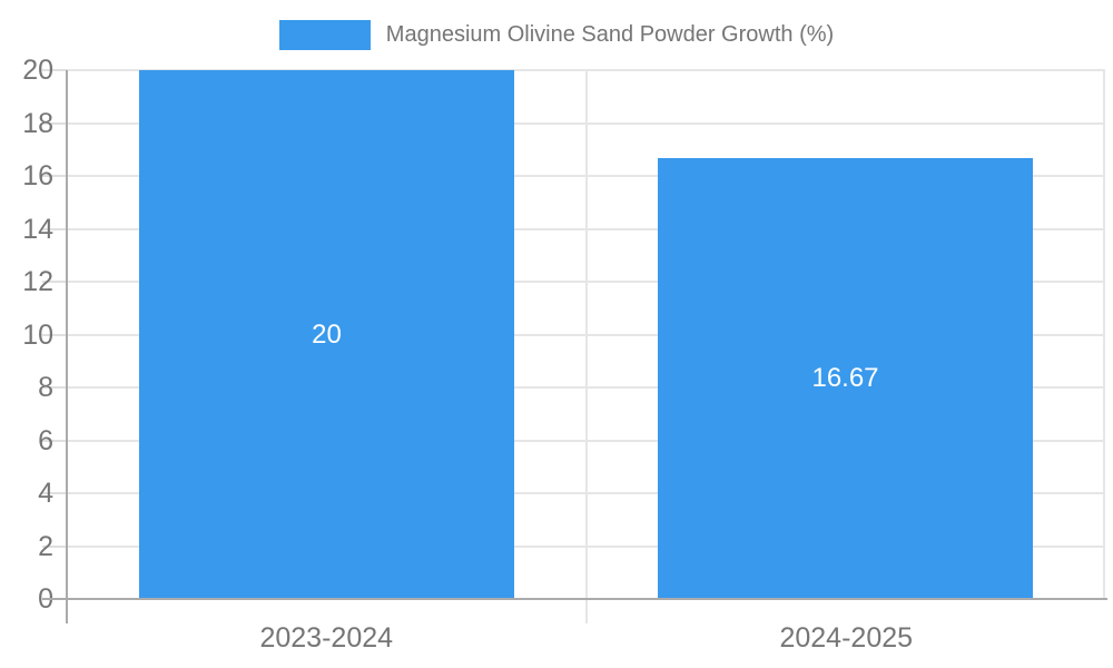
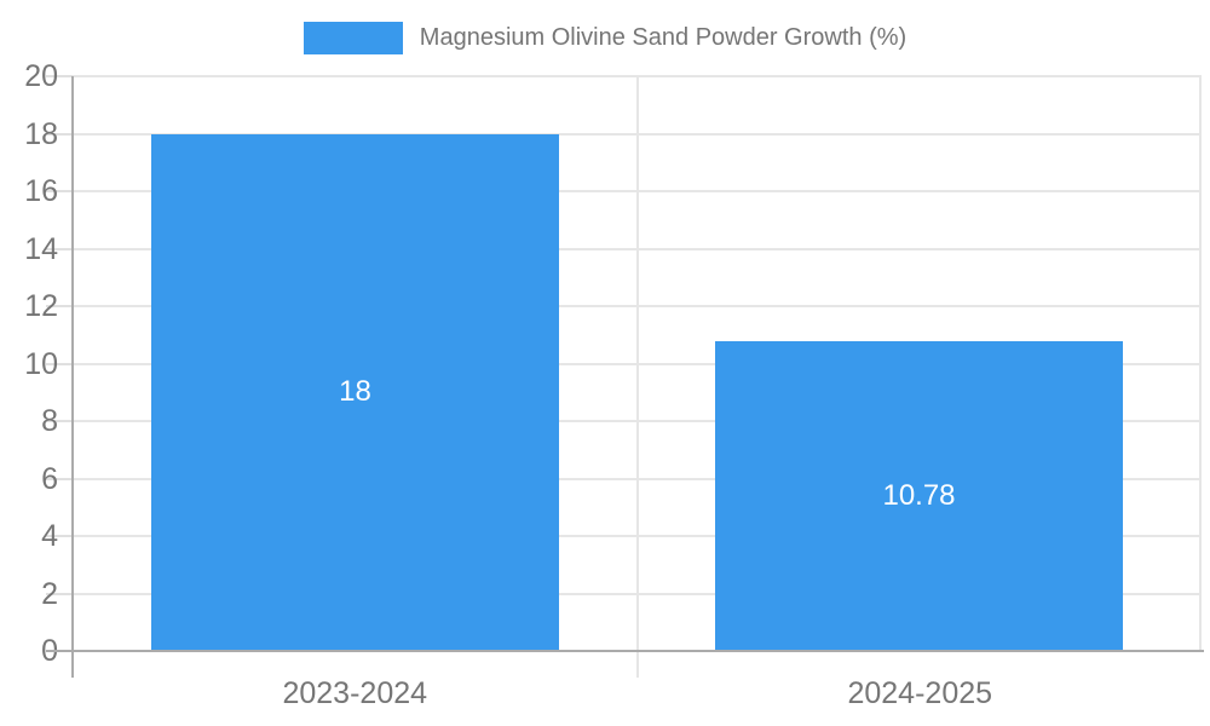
2023-2024: 20 -> 18
2024-2025: 16.67 -> 10.78
